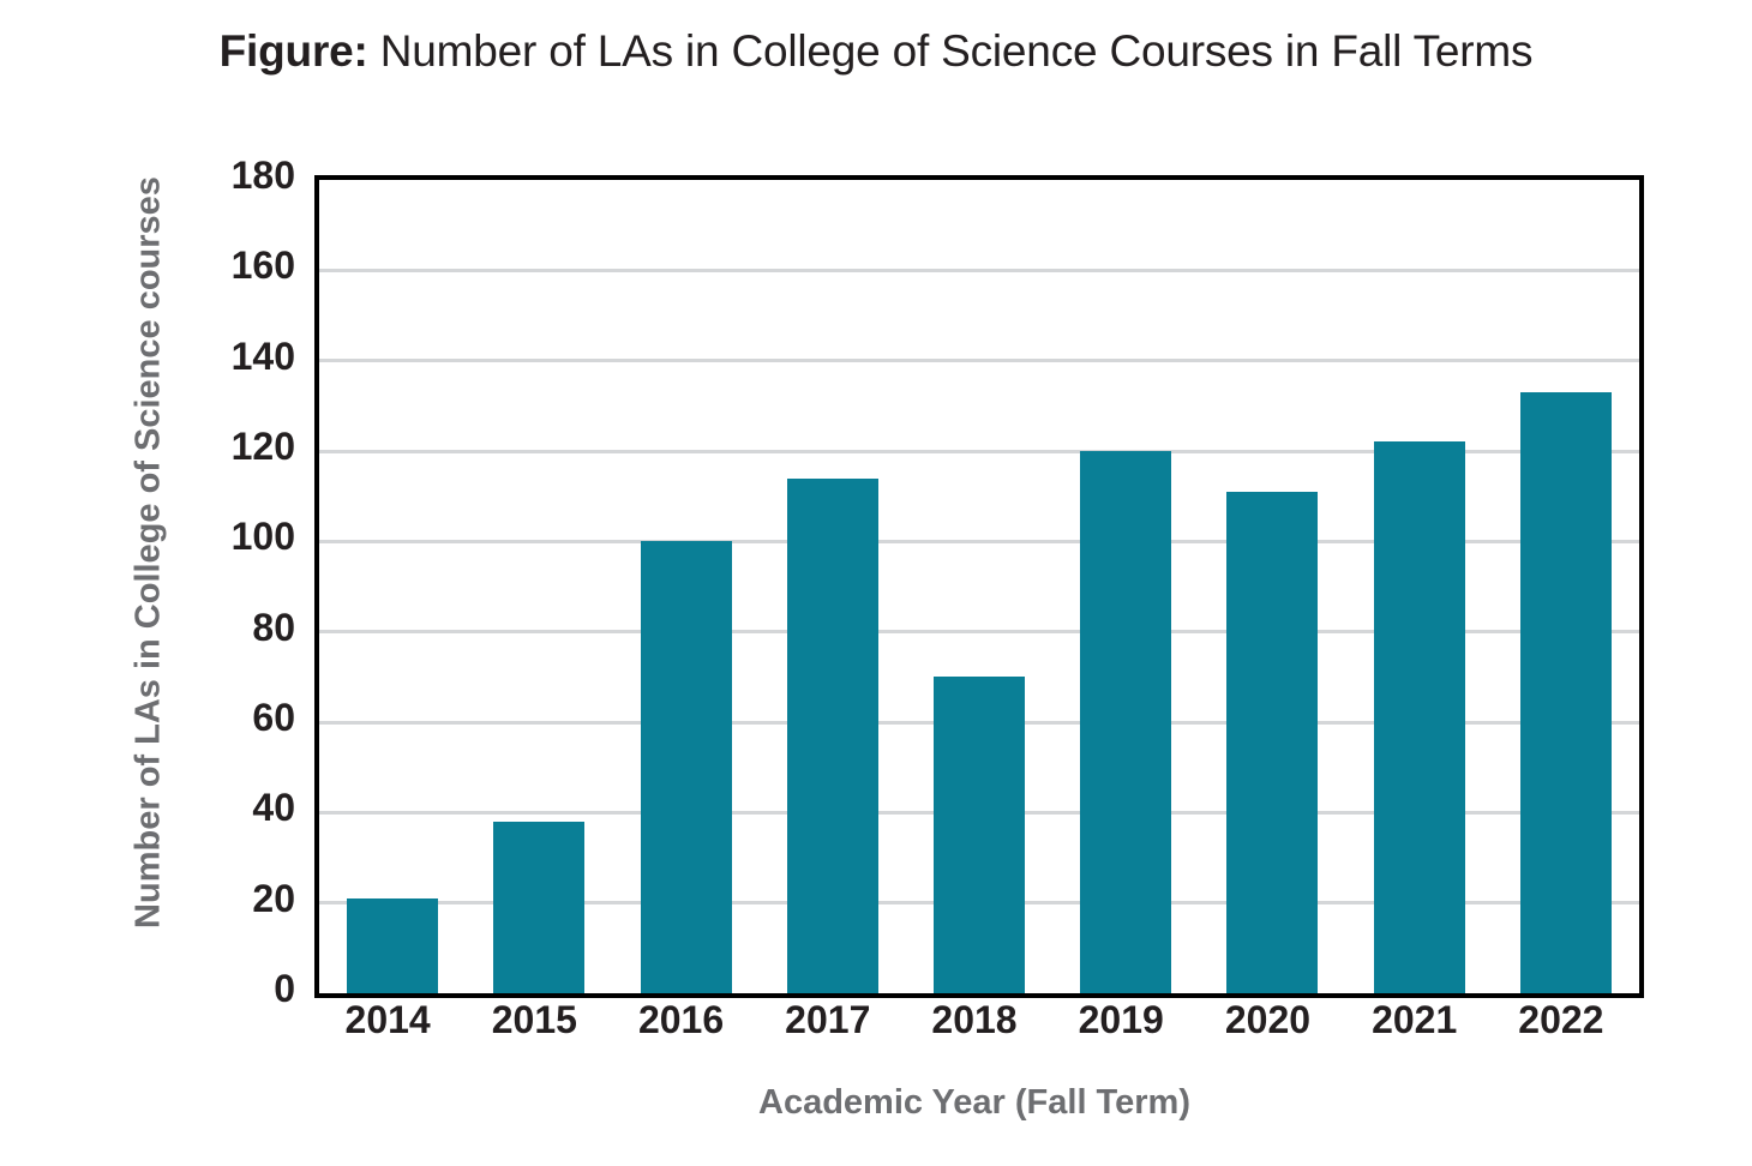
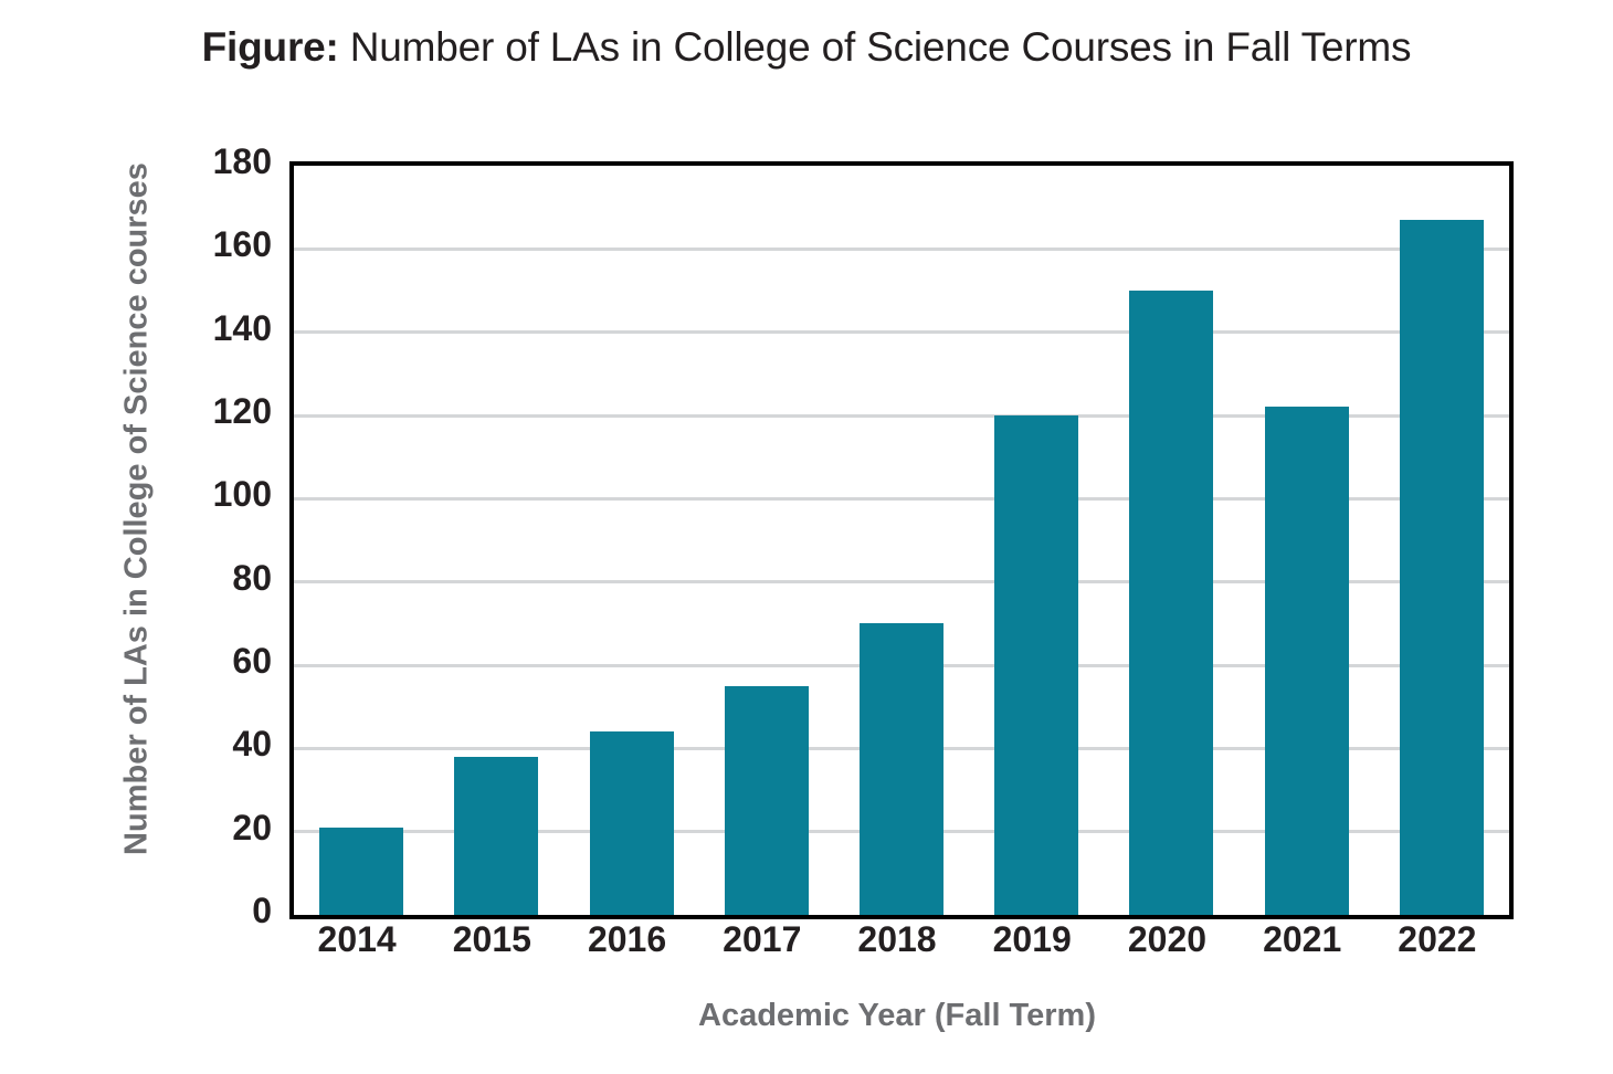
2016: 100 -> 44
2017: 114 -> 55
2020: 111 -> 150
2022: 133 -> 167
